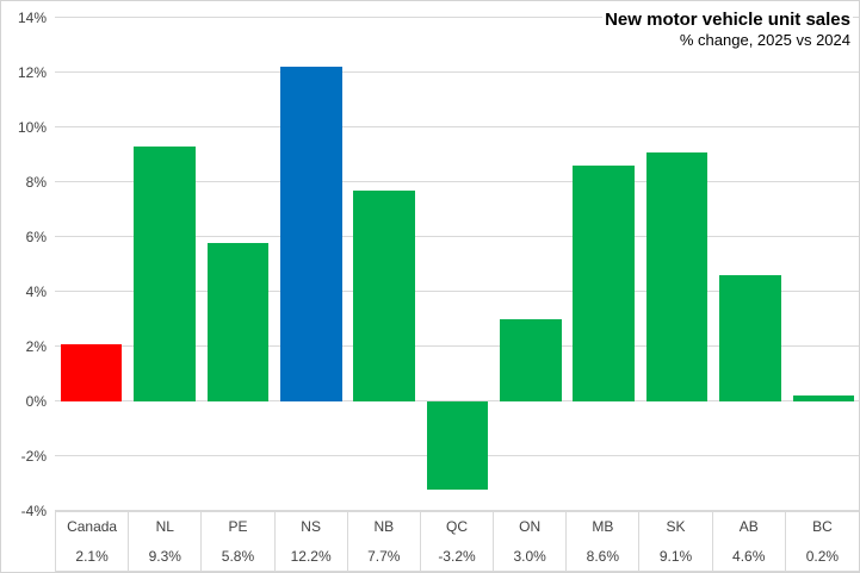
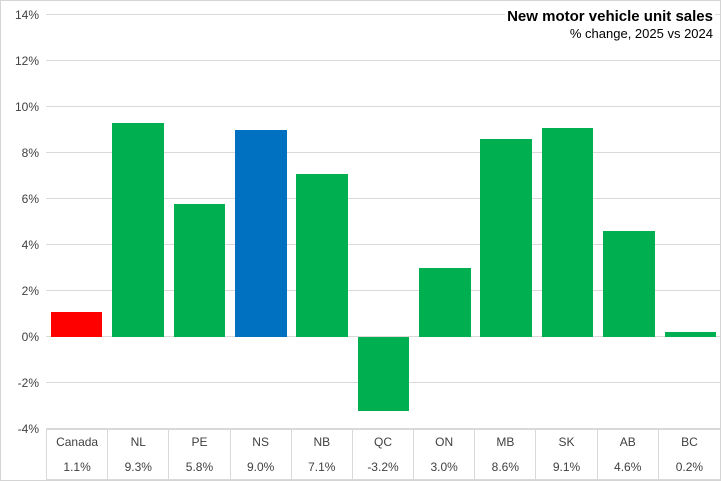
Canada: 2.1% -> 1.1%
NS: 12.2% -> 9.0%
NB: 7.7% -> 7.1%
